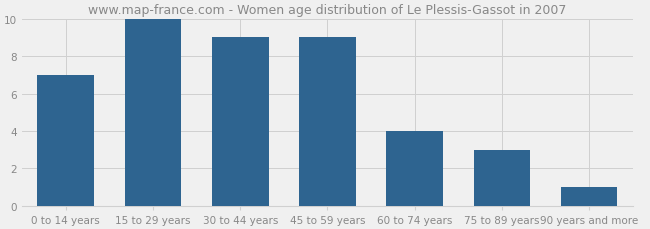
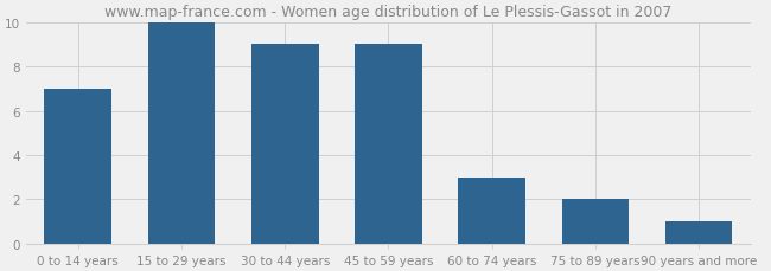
60 to 74 years: 4 -> 3
75 to 89 years: 3 -> 2
